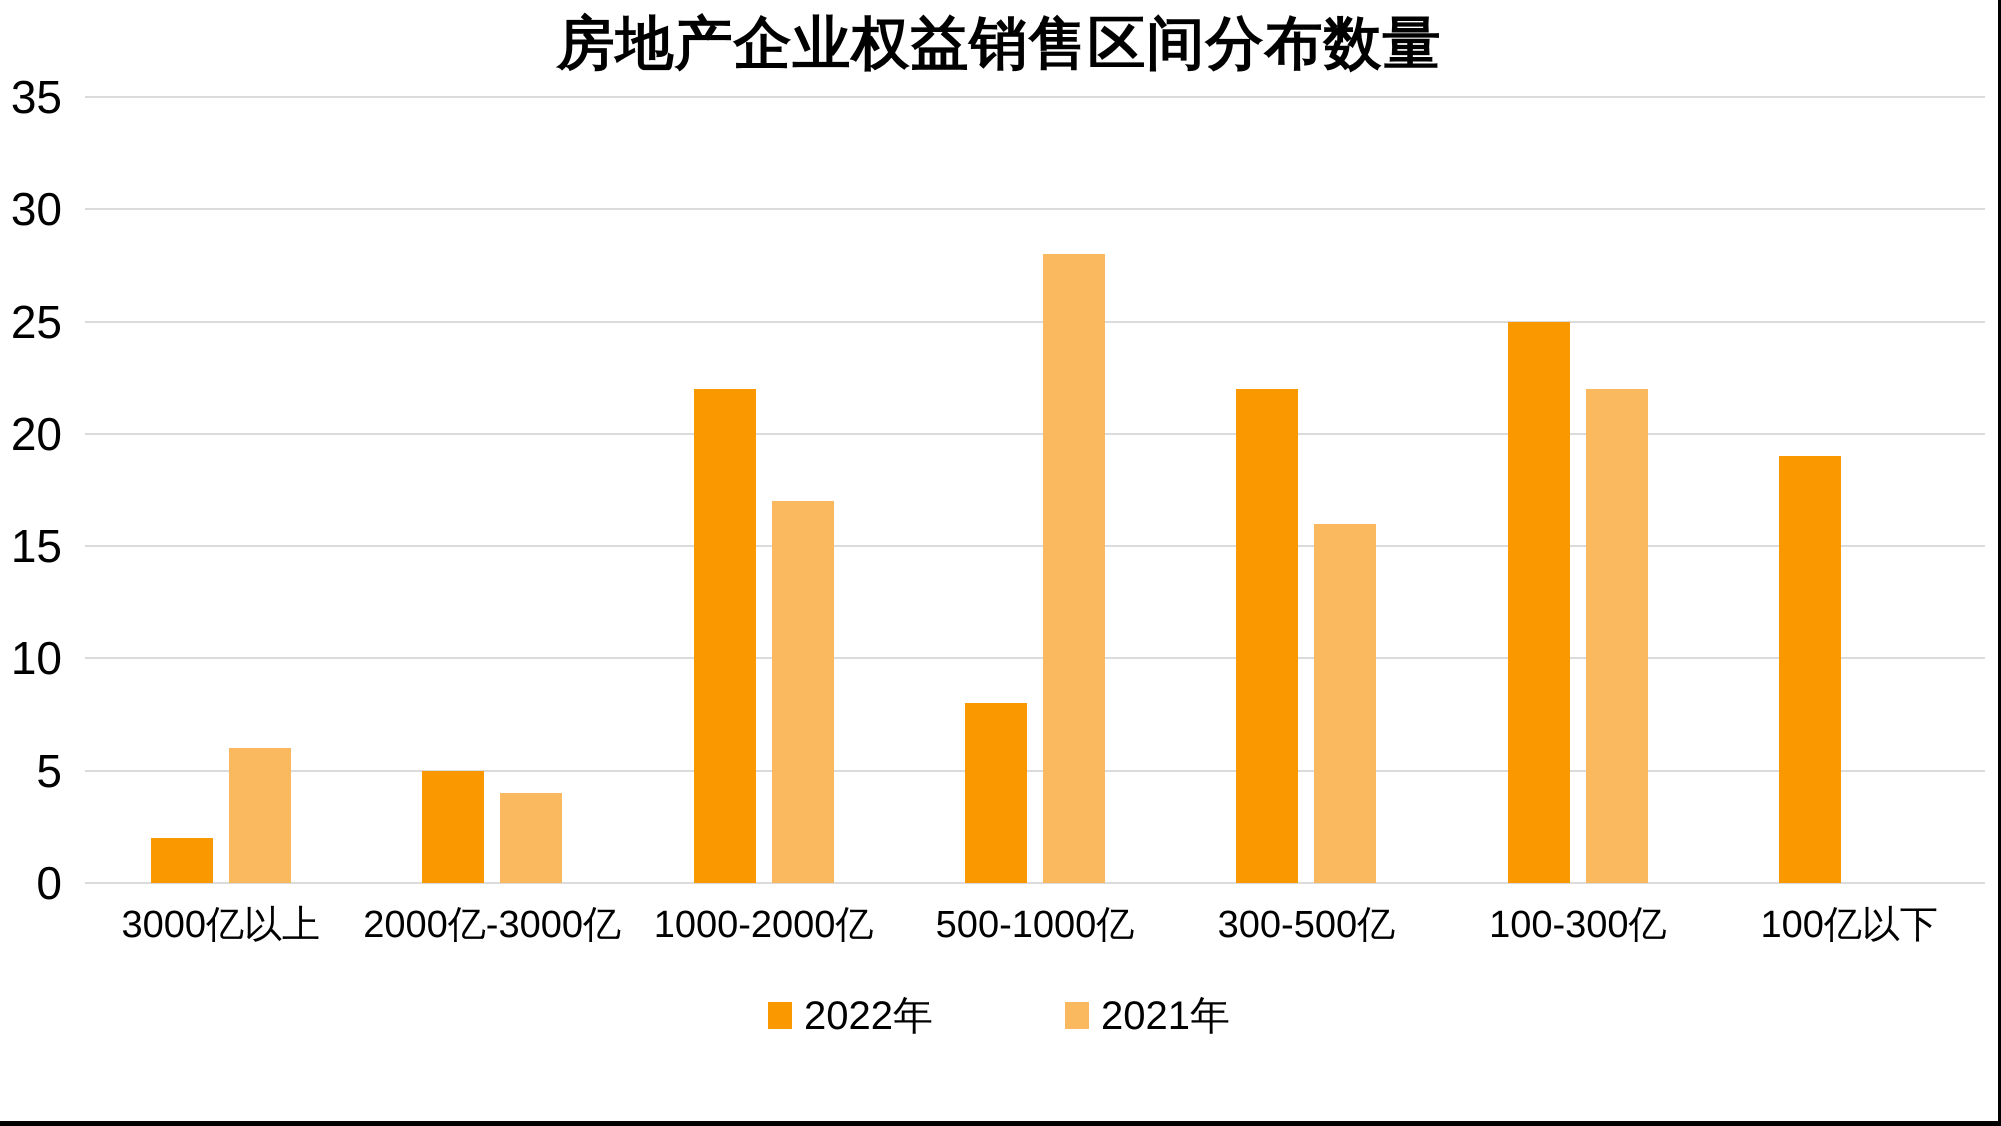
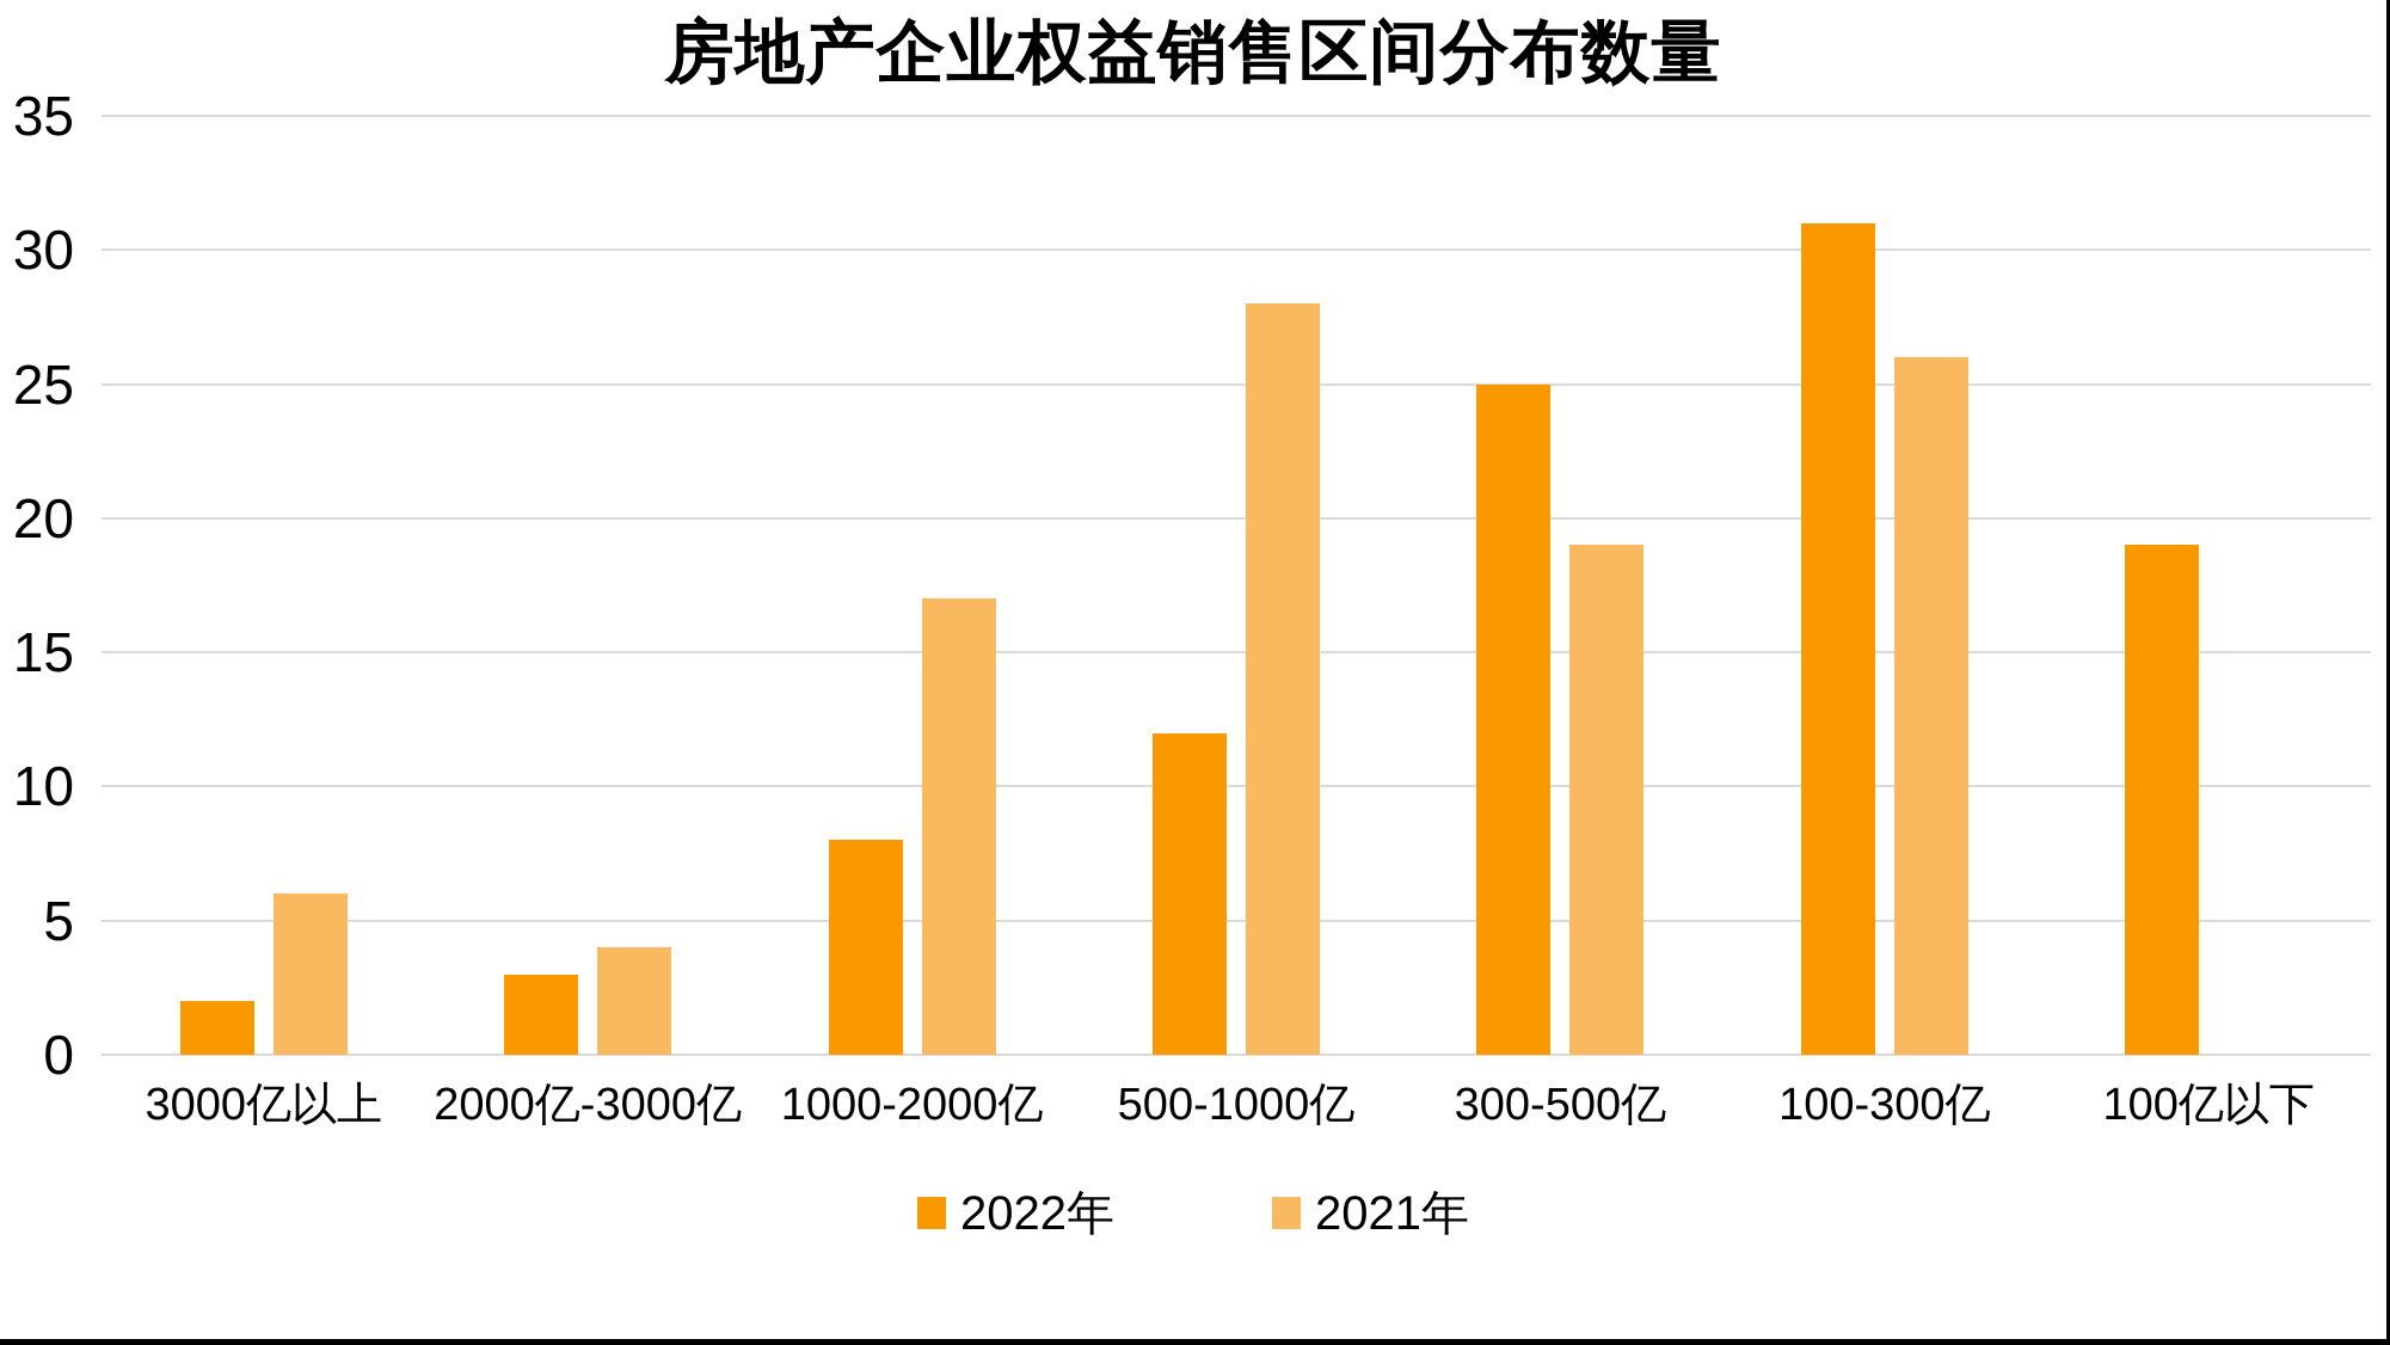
2022年/2000亿-3000亿: 5 -> 3
2022年/1000-2000亿: 22 -> 8
2022年/500-1000亿: 8 -> 12
2022年/300-500亿: 22 -> 25
2021年/300-500亿: 16 -> 19
2022年/100-300亿: 25 -> 31
2021年/100-300亿: 22 -> 26
